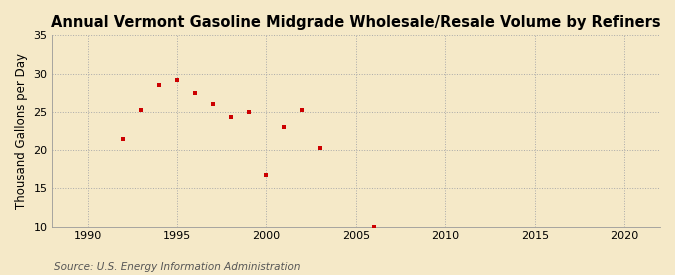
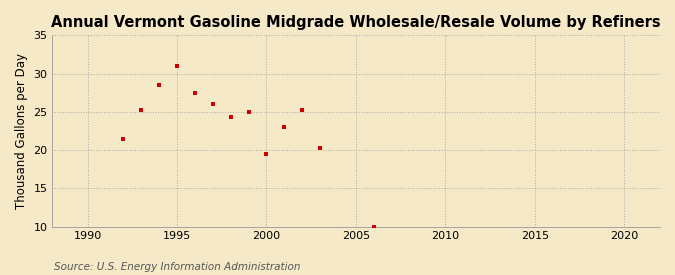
1995: 29.2 -> 31.0
2000: 16.8 -> 19.5
